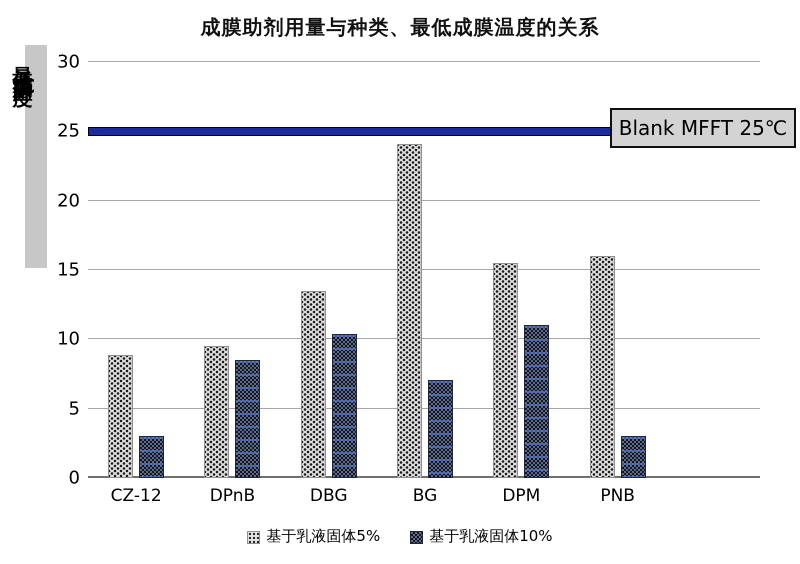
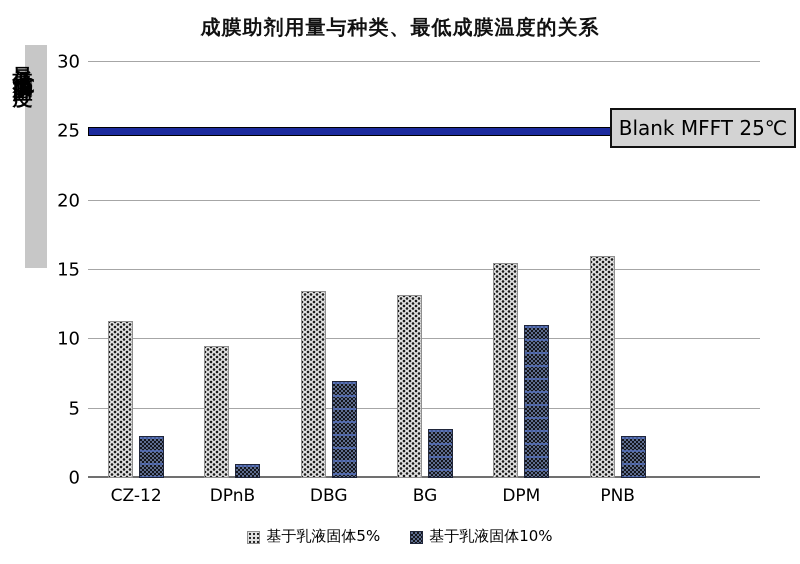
基于乳液固体5%/CZ-12: 8.9 -> 11.3
基于乳液固体10%/DPnB: 8.5 -> 1.0
基于乳液固体10%/DBG: 10.4 -> 7.0
基于乳液固体5%/BG: 24.1 -> 13.2
基于乳液固体10%/BG: 7.1 -> 3.5
